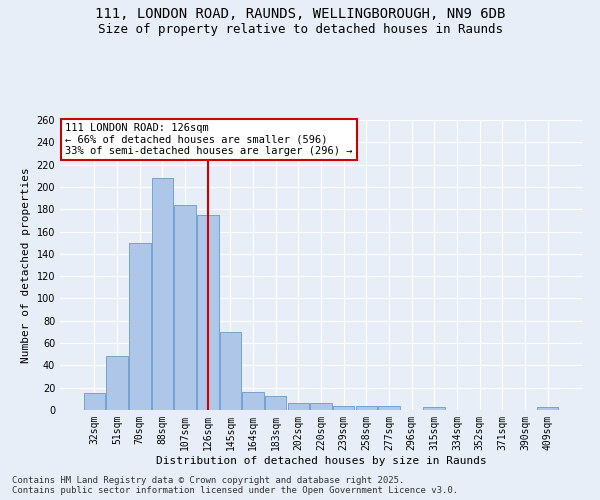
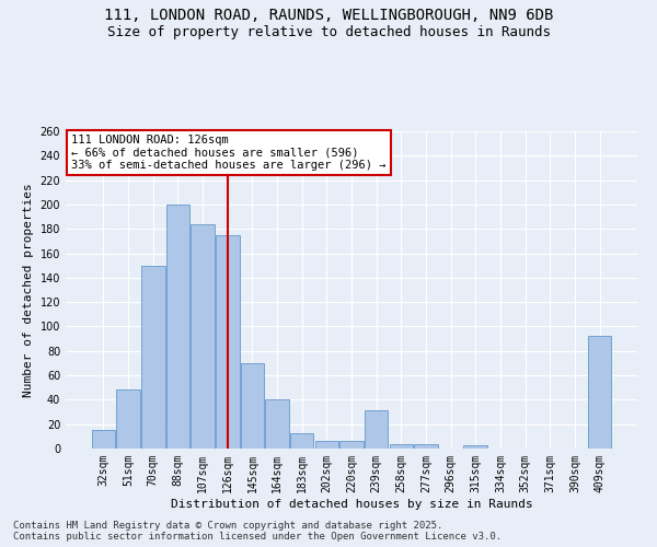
88sqm: 208 -> 200
164sqm: 16 -> 40
239sqm: 4 -> 31
409sqm: 3 -> 92
